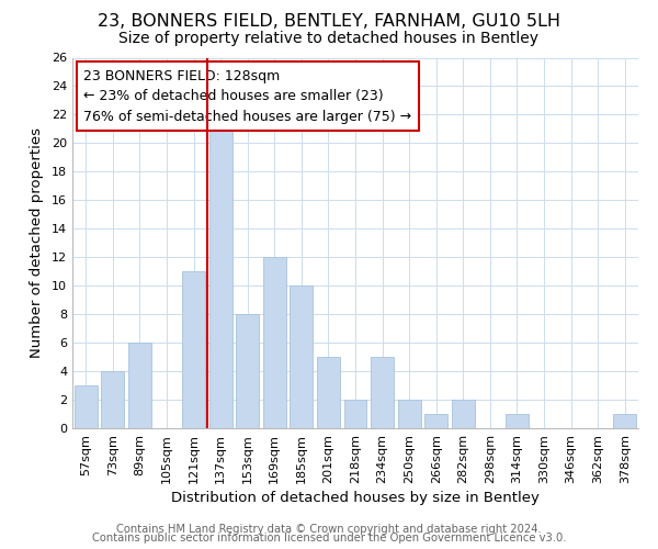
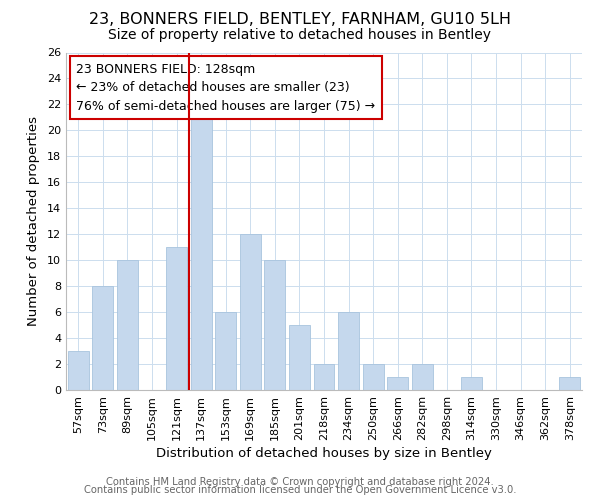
73sqm: 4 -> 8
89sqm: 6 -> 10
153sqm: 8 -> 6
234sqm: 5 -> 6
